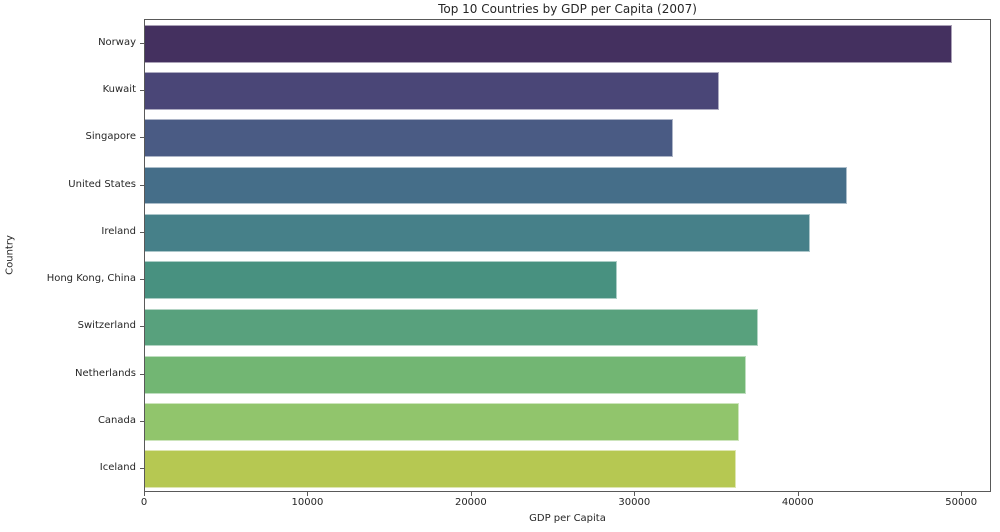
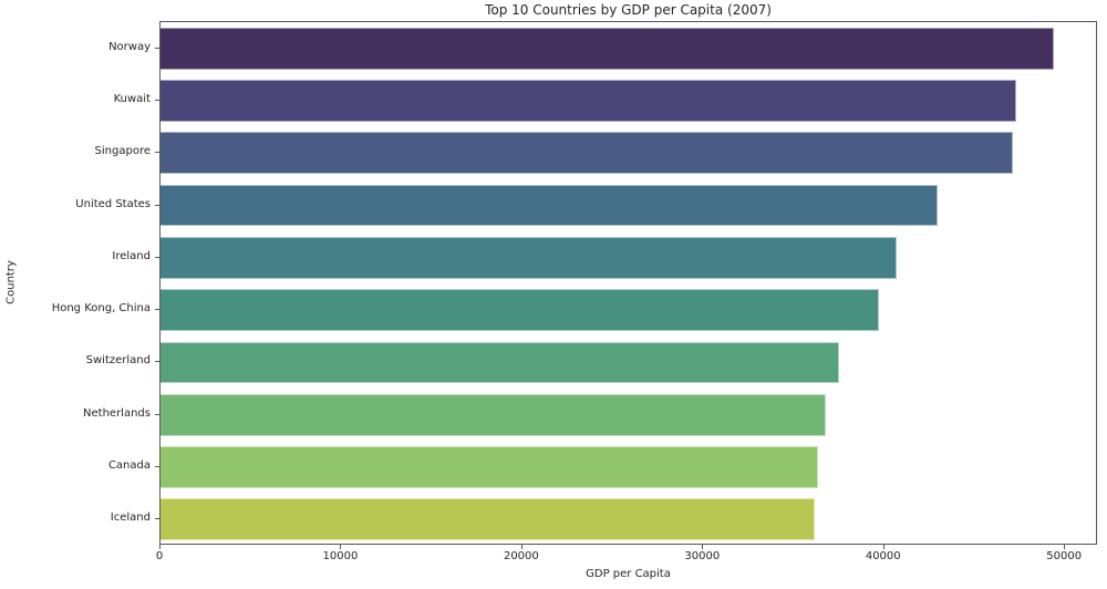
Kuwait: 35100 -> 47300
Singapore: 32300 -> 47100
Hong Kong, China: 28900 -> 39700
